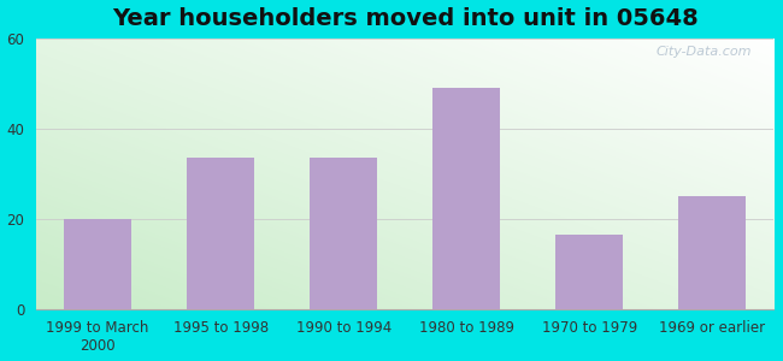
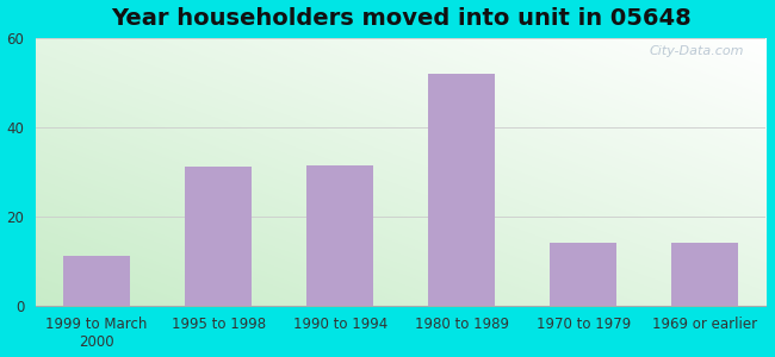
1999 to March 2000: 20.0 -> 11.0
1995 to 1998: 33.5 -> 31.0
1990 to 1994: 33.5 -> 31.5
1980 to 1989: 49.0 -> 52.0
1970 to 1979: 16.5 -> 14.0
1969 or earlier: 25.0 -> 14.0
